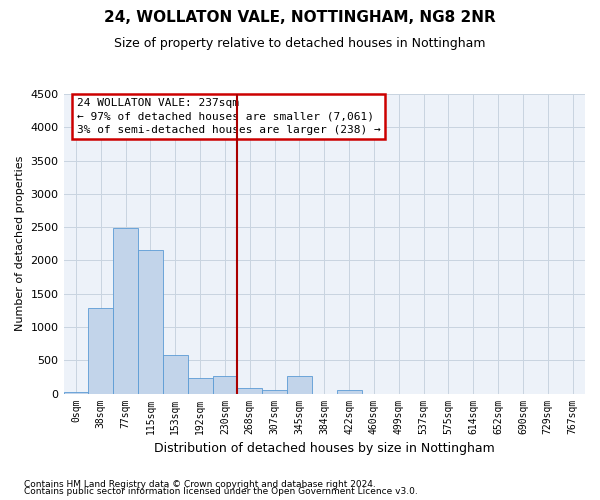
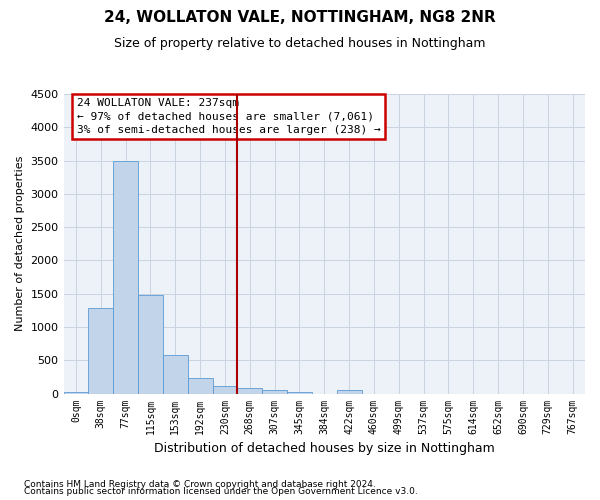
77sqm: 2480 -> 3500
115sqm: 2160 -> 1480
230sqm: 260 -> 110
345sqm: 260 -> 30
